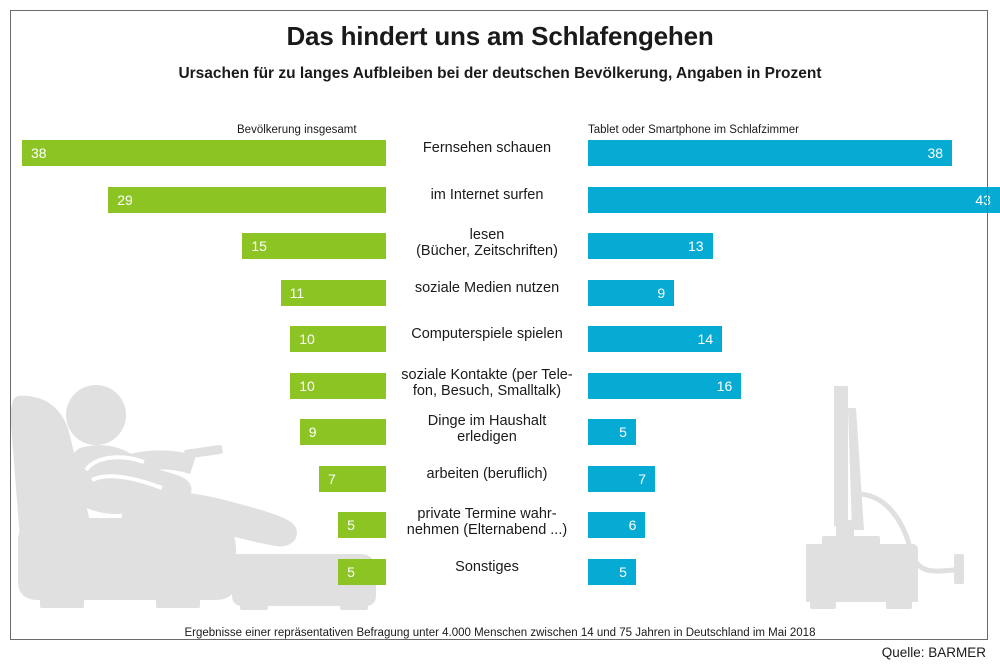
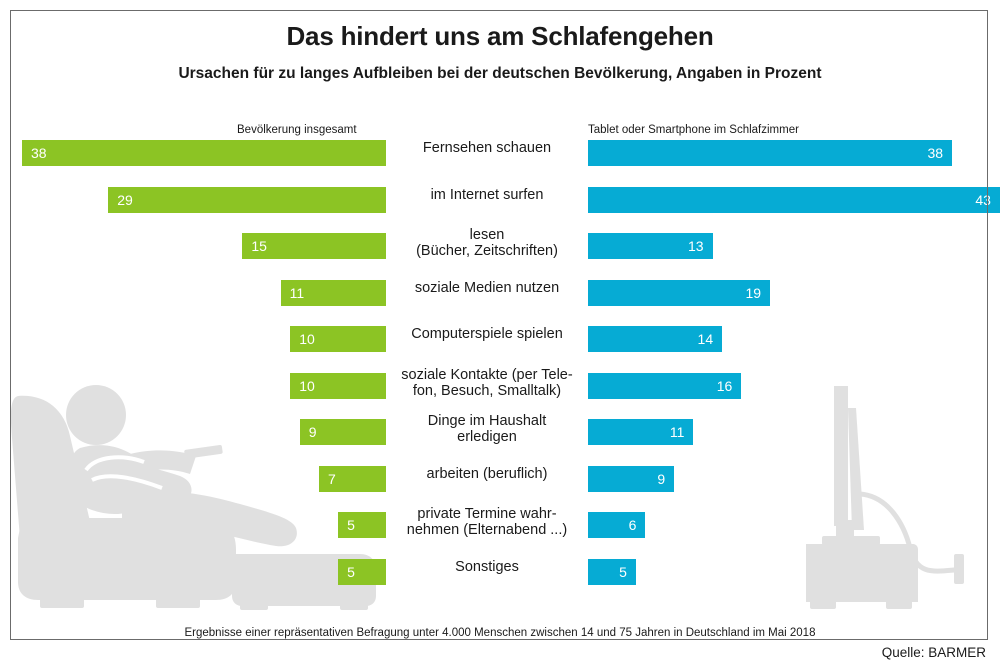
Tablet oder Smartphone im Schlafzimmer/soziale Medien nutzen: 9 -> 19
Tablet oder Smartphone im Schlafzimmer/Dinge im Haushalt erledigen: 5 -> 11
Tablet oder Smartphone im Schlafzimmer/arbeiten (beruflich): 7 -> 9
